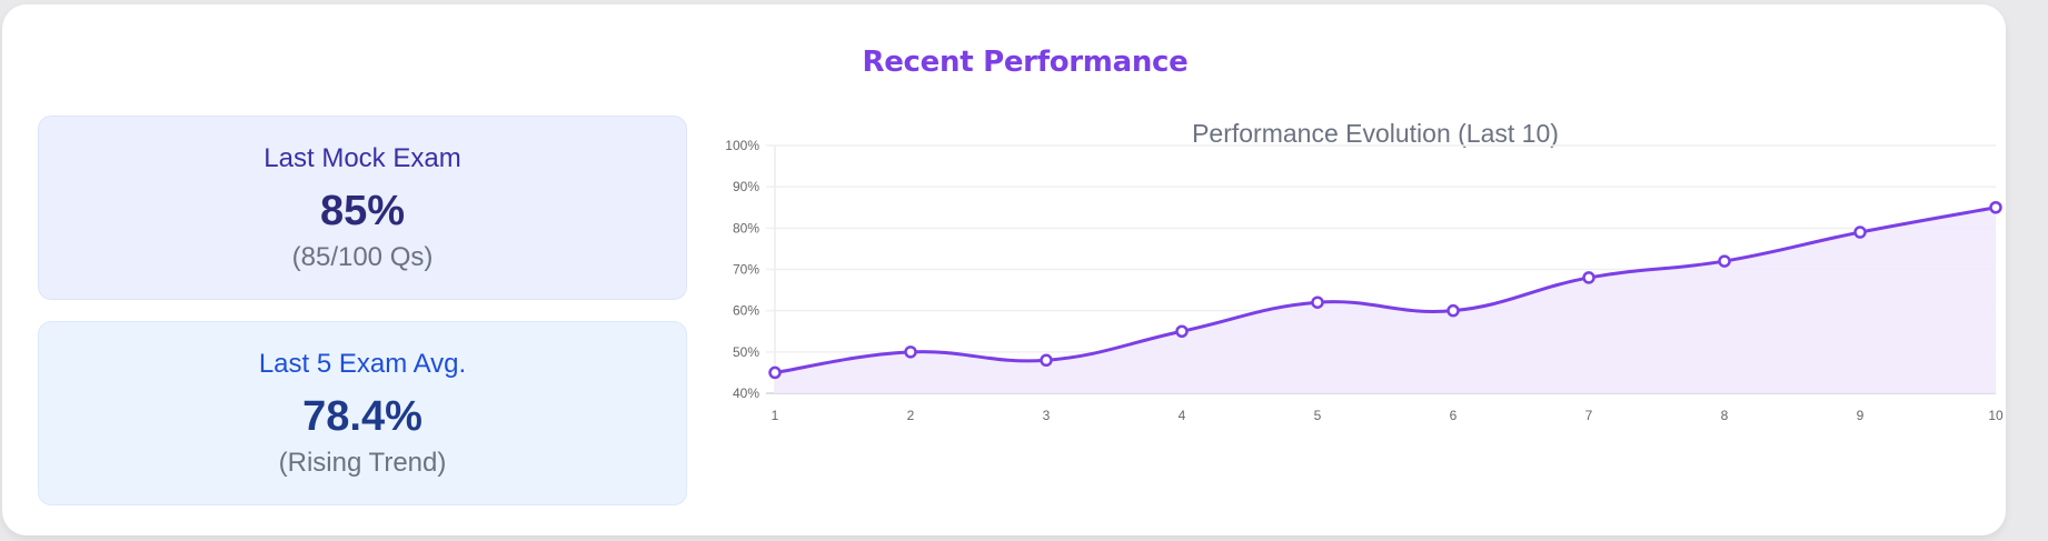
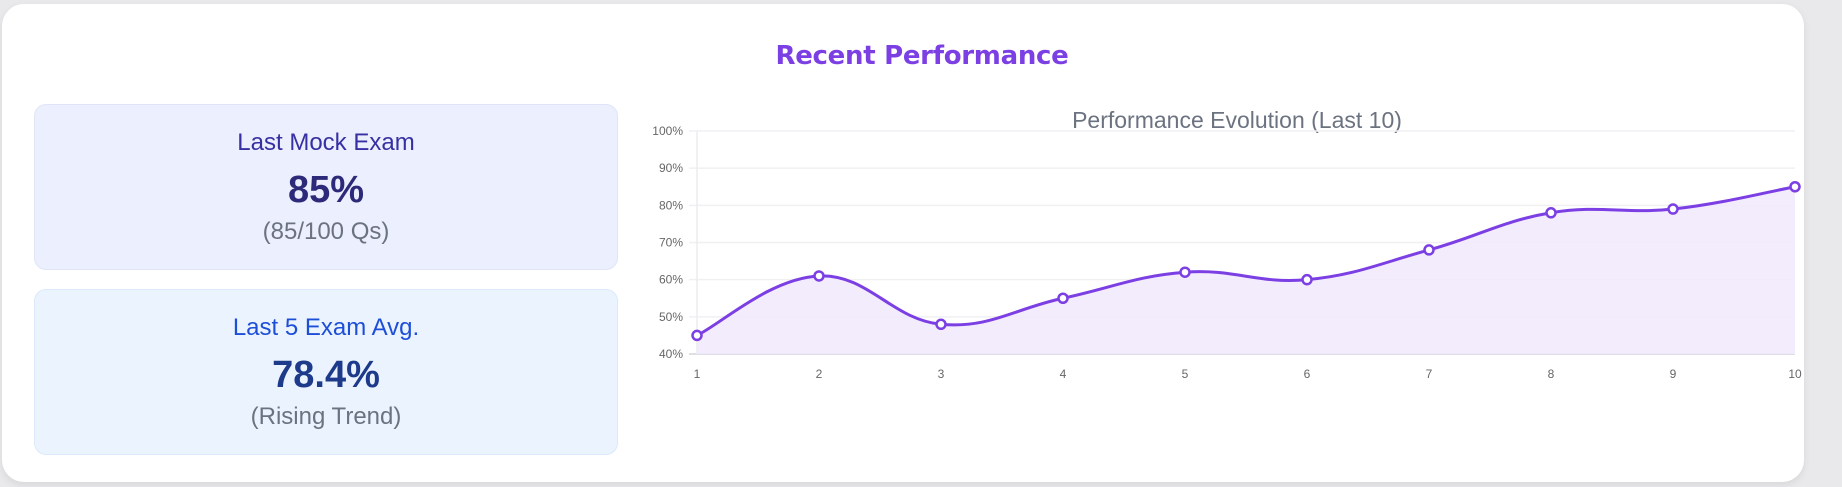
2: 50% -> 61%
8: 72% -> 78%
